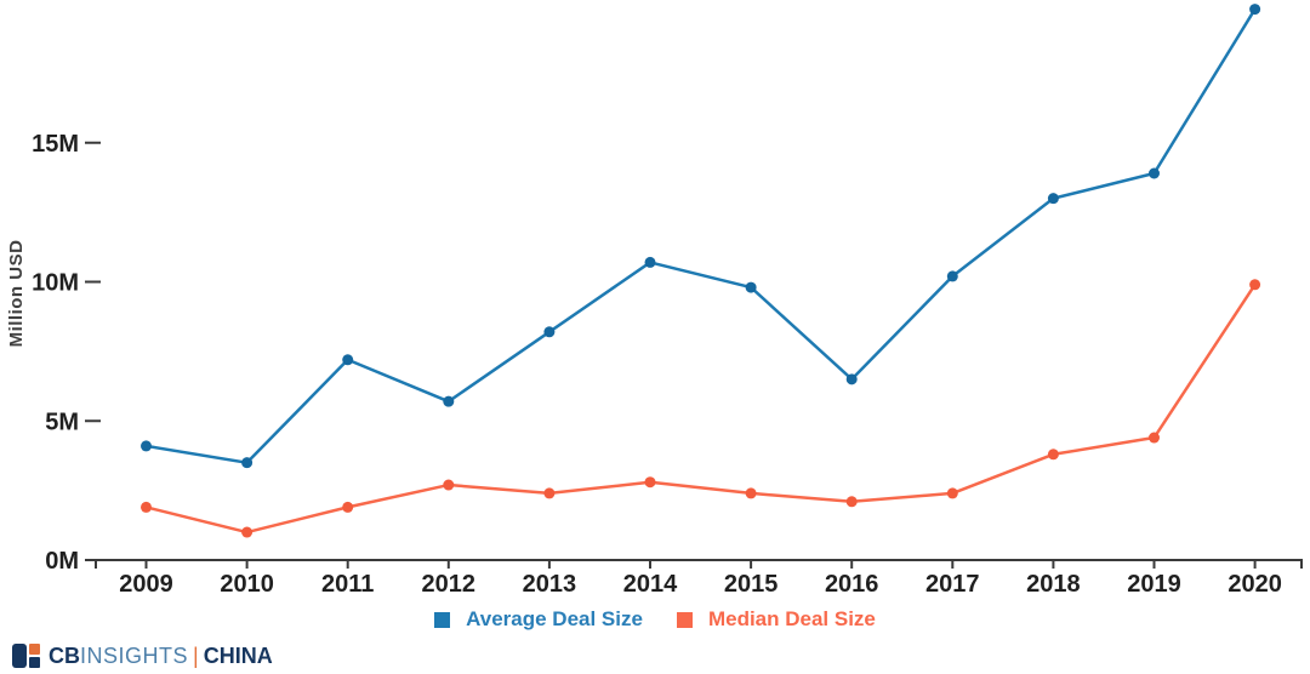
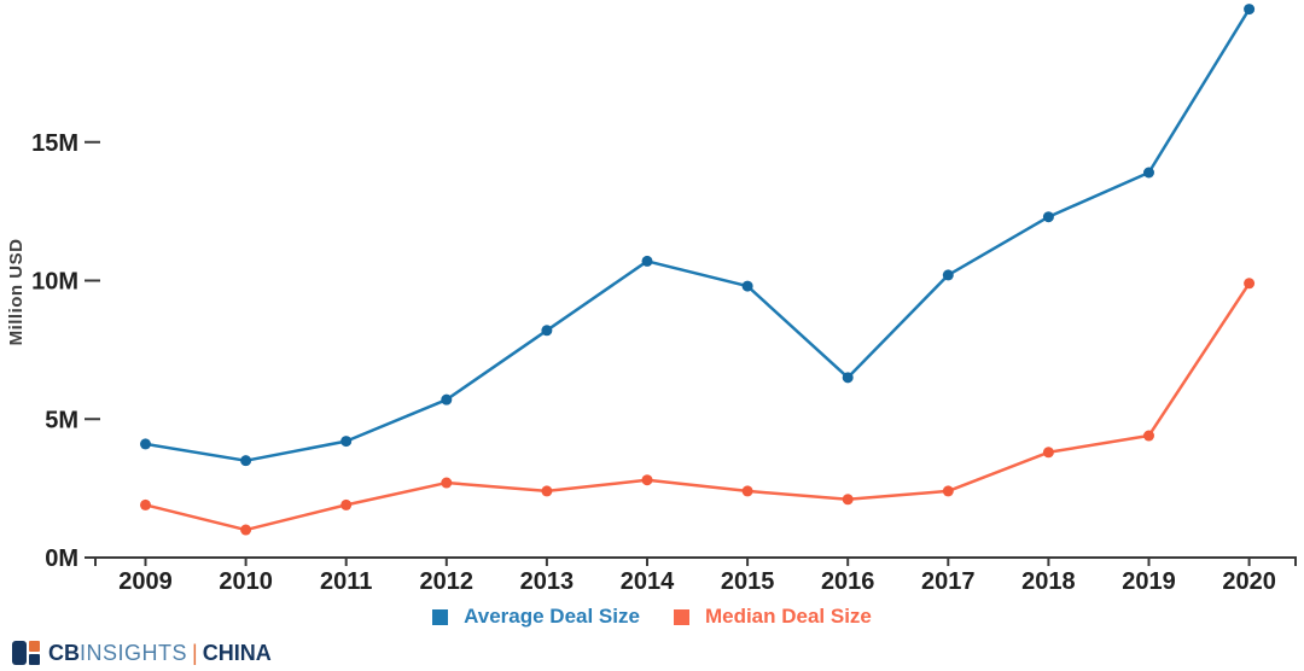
Average Deal Size/2011: 7.2M -> 4.2M
Average Deal Size/2018: 13.0M -> 12.3M
